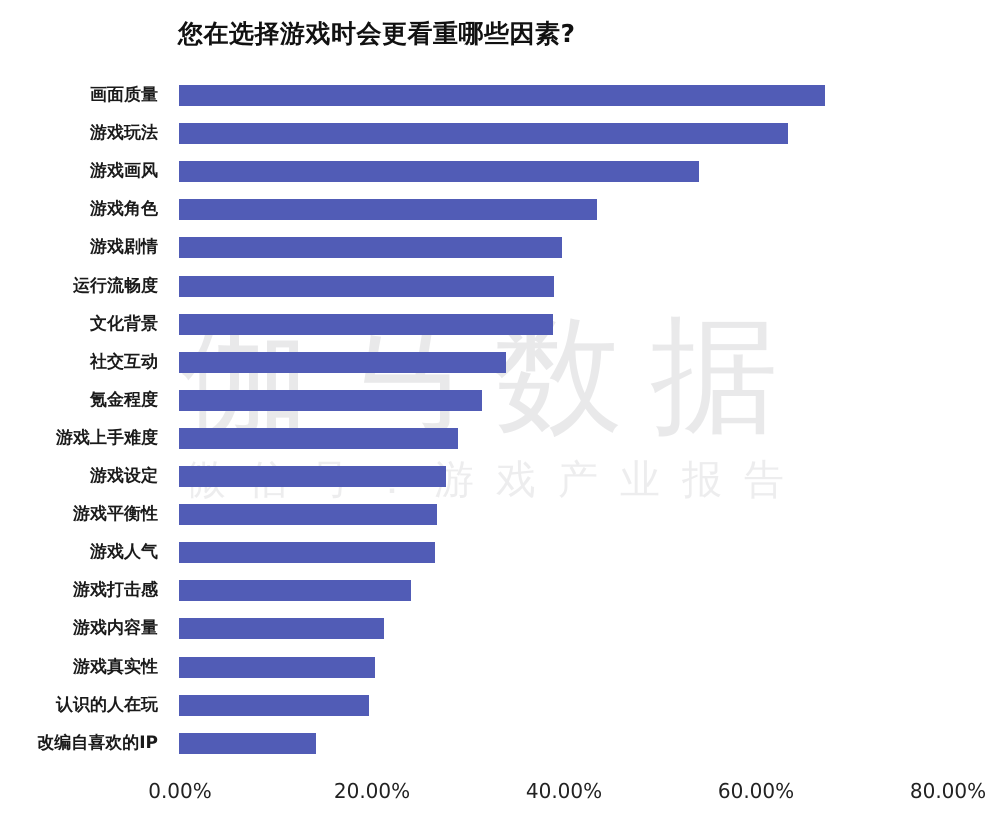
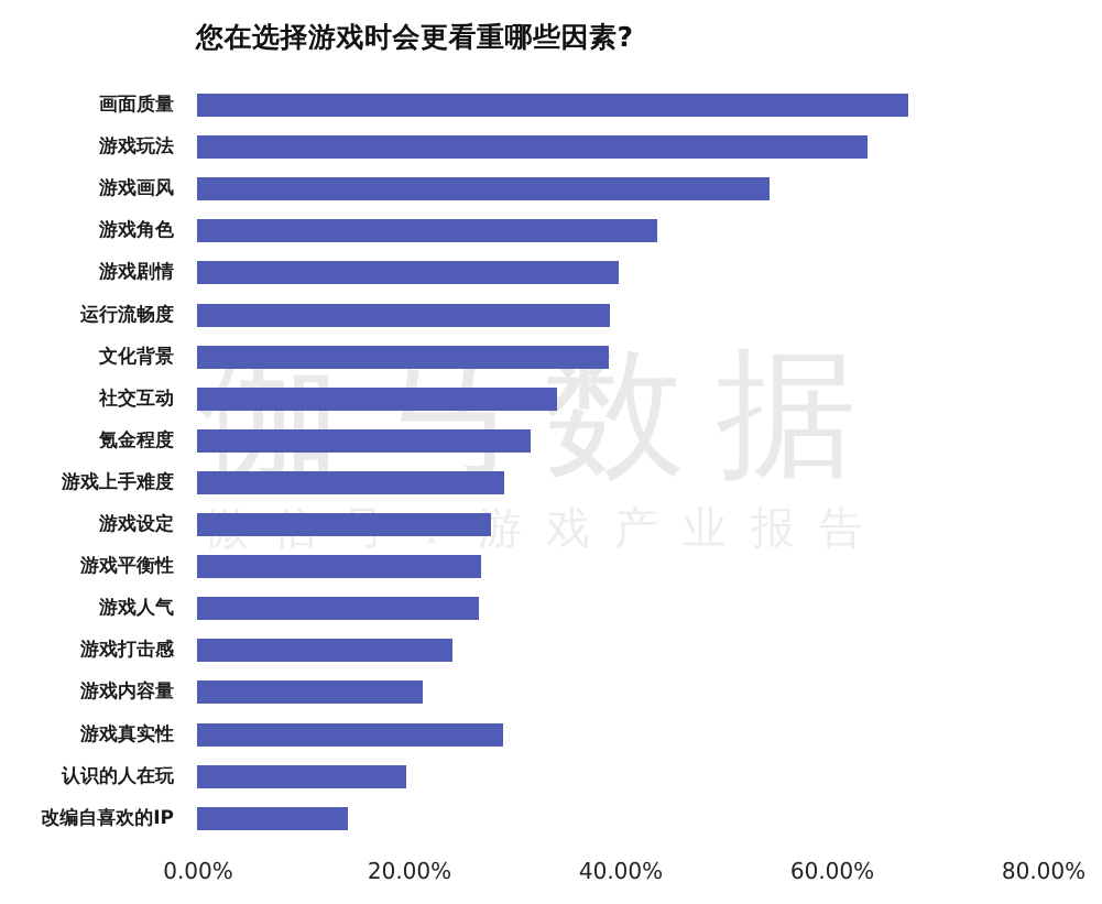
游戏真实性: 20% -> 29%
